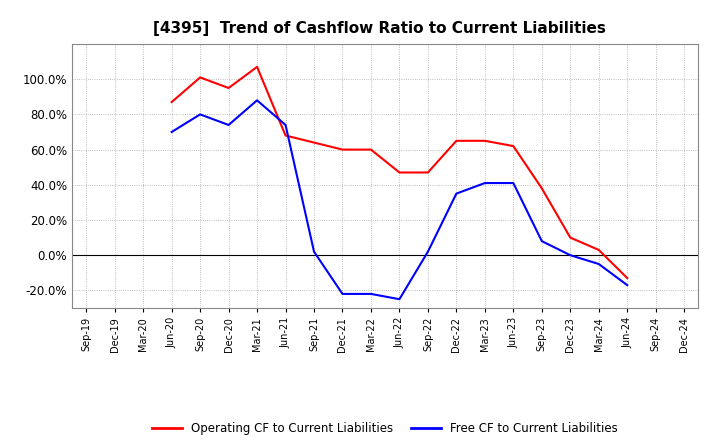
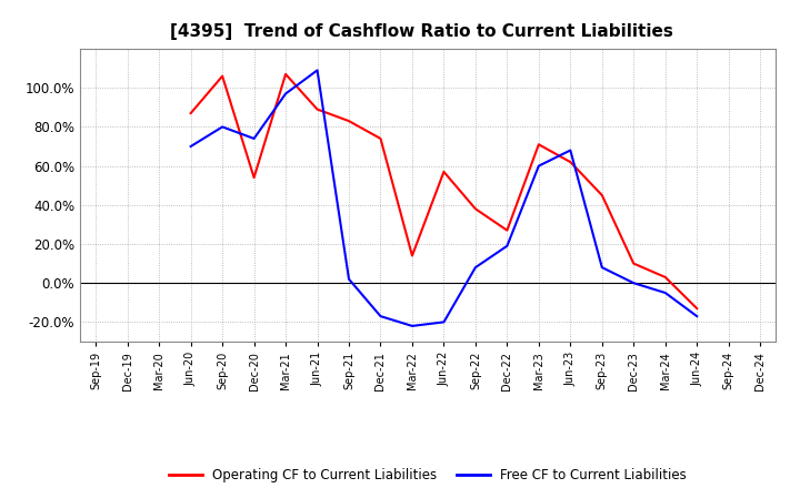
Operating CF to Current Liabilities/Sep-20: 101% -> 106%
Operating CF to Current Liabilities/Dec-20: 95% -> 54%
Free CF to Current Liabilities/Mar-21: 88% -> 97%
Operating CF to Current Liabilities/Jun-21: 68% -> 89%
Free CF to Current Liabilities/Jun-21: 74% -> 109%
Operating CF to Current Liabilities/Sep-21: 64% -> 83%
Operating CF to Current Liabilities/Dec-21: 60% -> 74%
Free CF to Current Liabilities/Dec-21: -22% -> -17%
Operating CF to Current Liabilities/Mar-22: 60% -> 14%
Operating CF to Current Liabilities/Jun-22: 47% -> 57%
Free CF to Current Liabilities/Jun-22: -25% -> -20%
Operating CF to Current Liabilities/Sep-22: 47% -> 38%
Free CF to Current Liabilities/Sep-22: 2% -> 8%
Operating CF to Current Liabilities/Dec-22: 65% -> 27%
Free CF to Current Liabilities/Dec-22: 35% -> 19%
Operating CF to Current Liabilities/Mar-23: 65% -> 71%
Free CF to Current Liabilities/Mar-23: 41% -> 60%
Free CF to Current Liabilities/Jun-23: 41% -> 68%
Operating CF to Current Liabilities/Sep-23: 38% -> 45%
